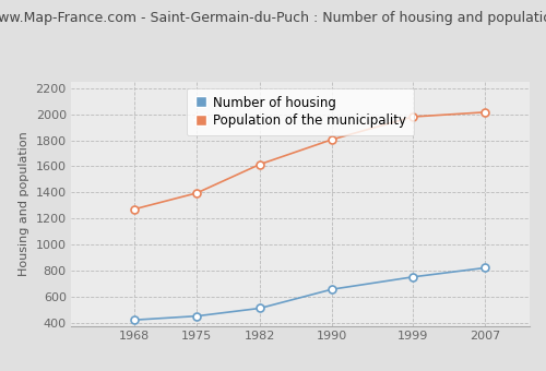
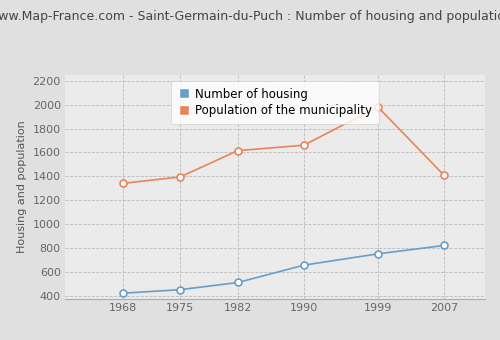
Population of the municipality/1968: 1270 -> 1340
Population of the municipality/1990: 1800 -> 1660
Population of the municipality/2007: 2020 -> 1410
